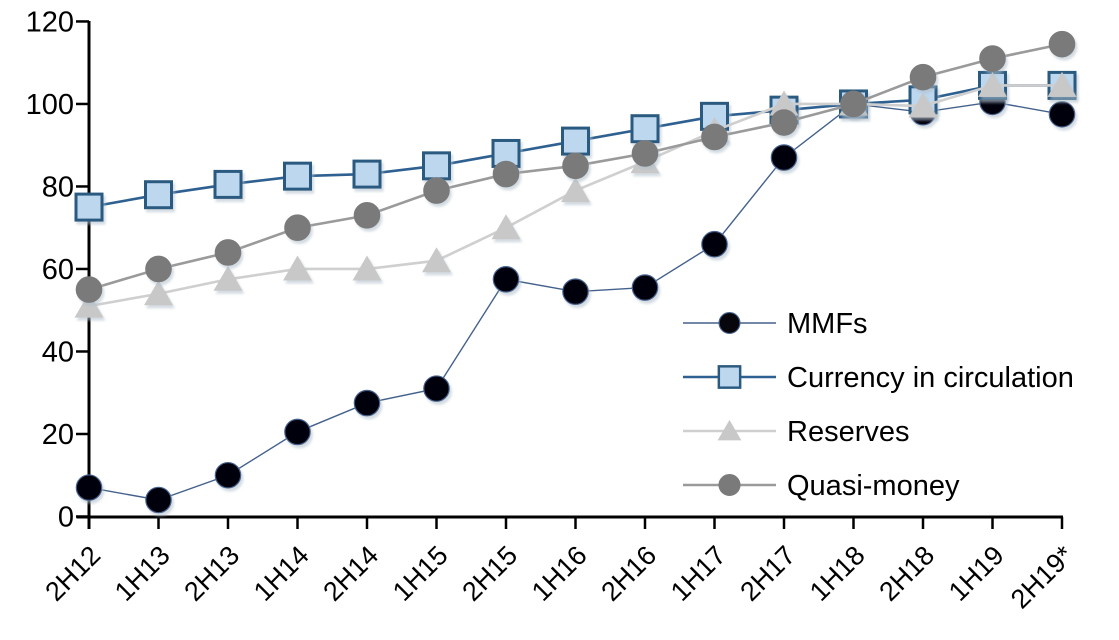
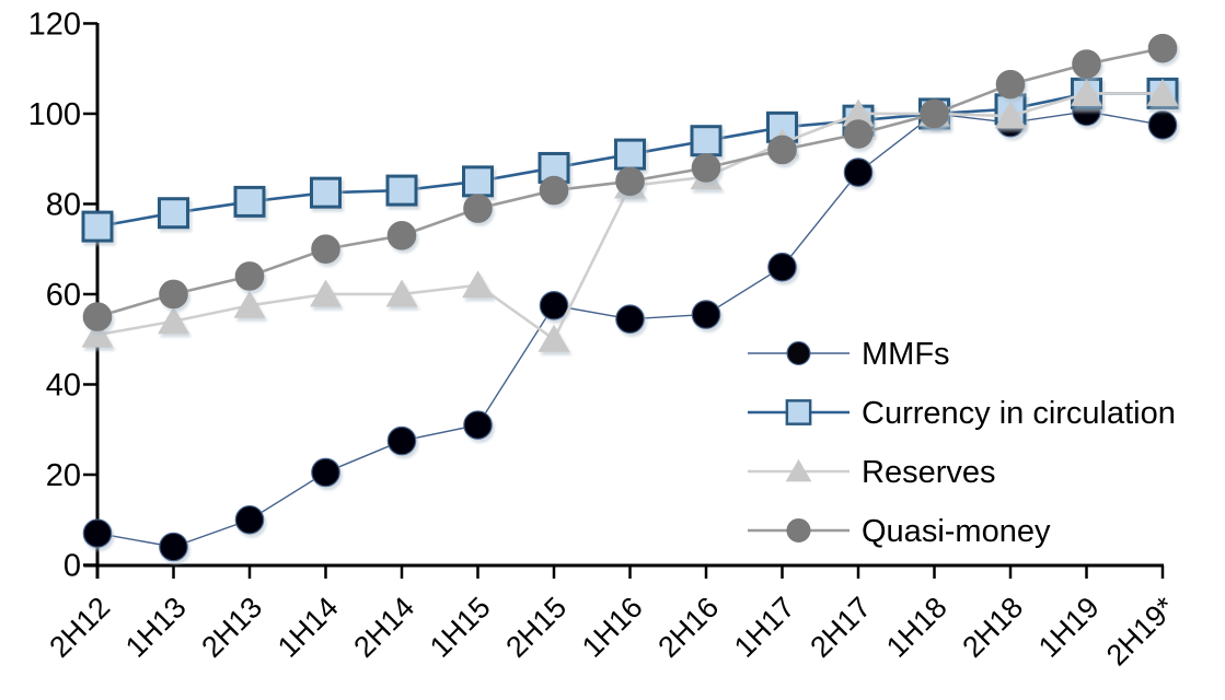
Reserves/2H15: 70 -> 50
Reserves/1H16: 79 -> 84
